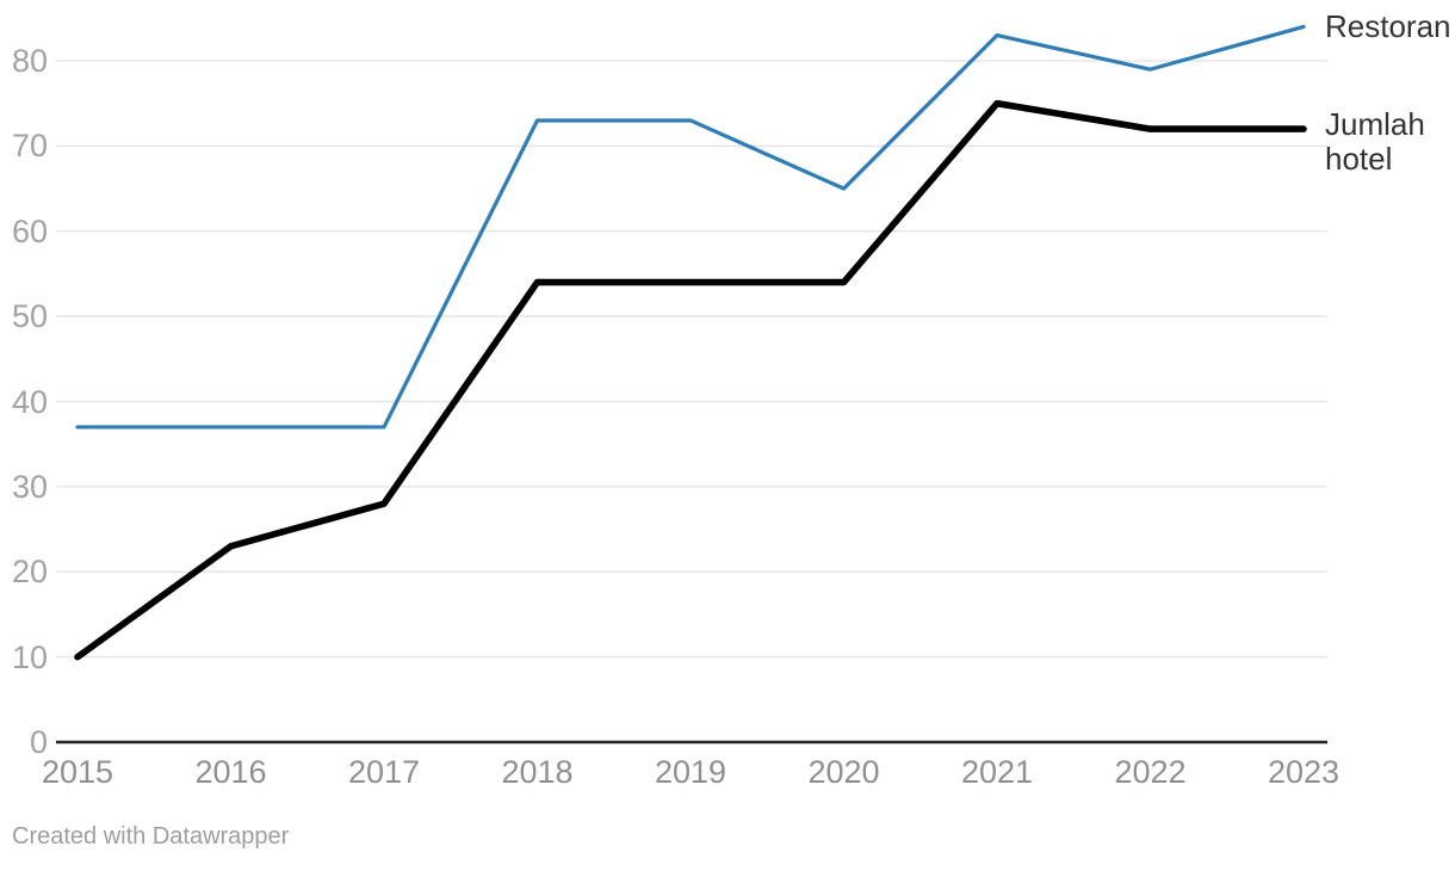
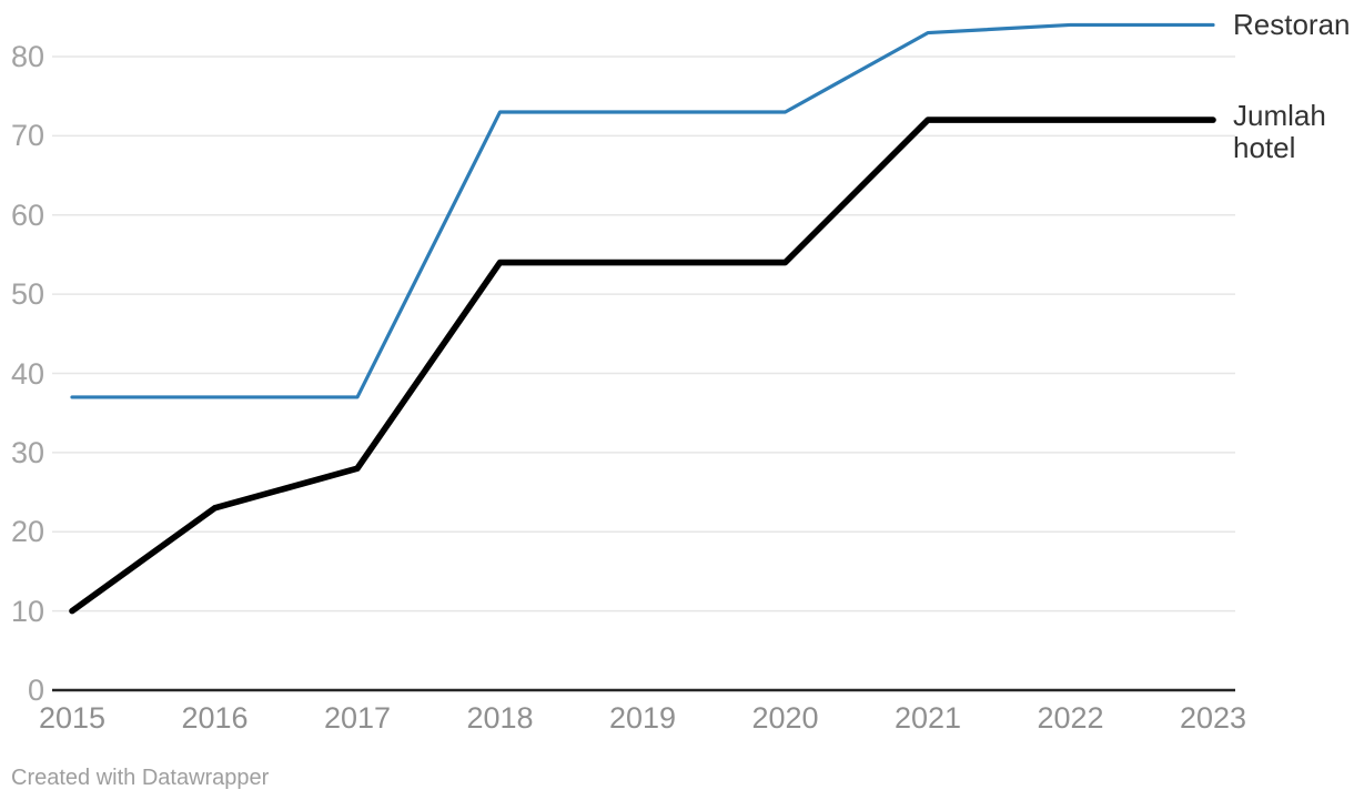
Restoran/2020: 65 -> 73
Jumlah hotel/2021: 75 -> 72
Restoran/2022: 79 -> 84
